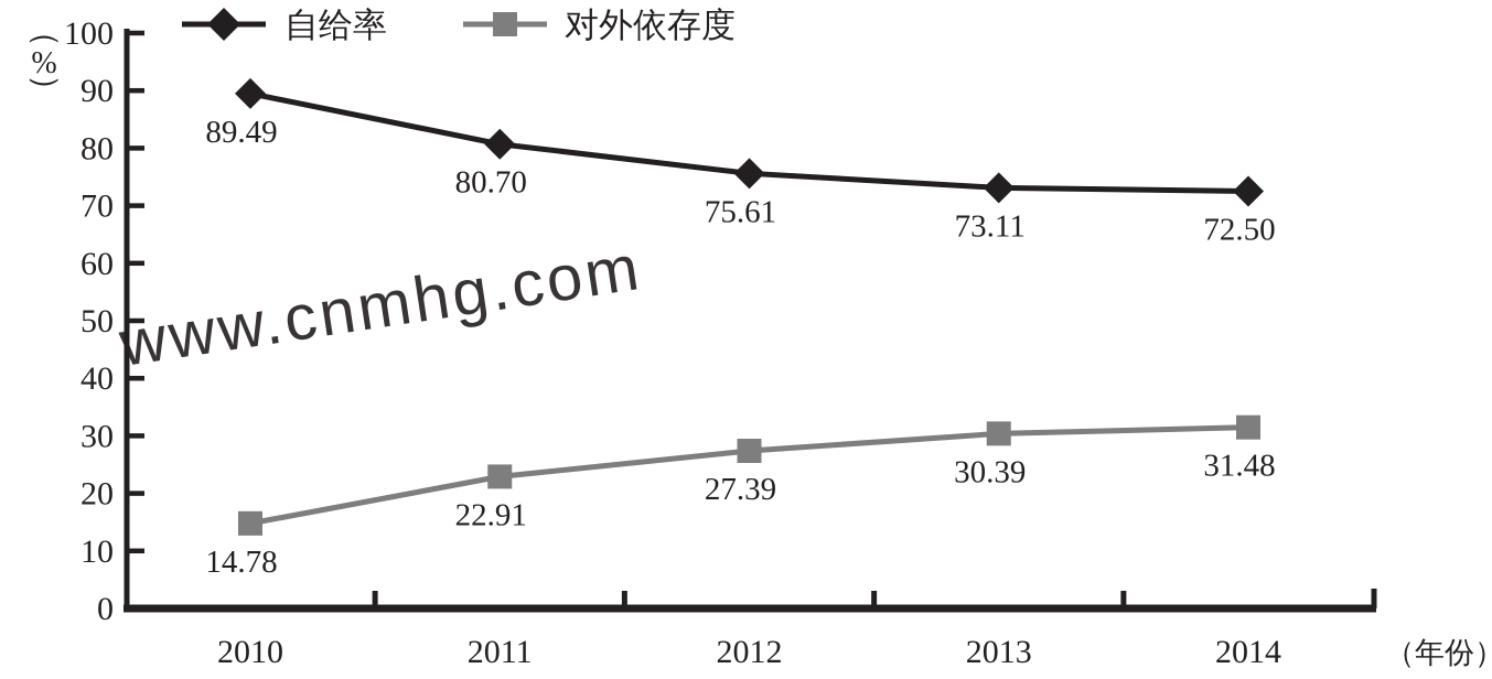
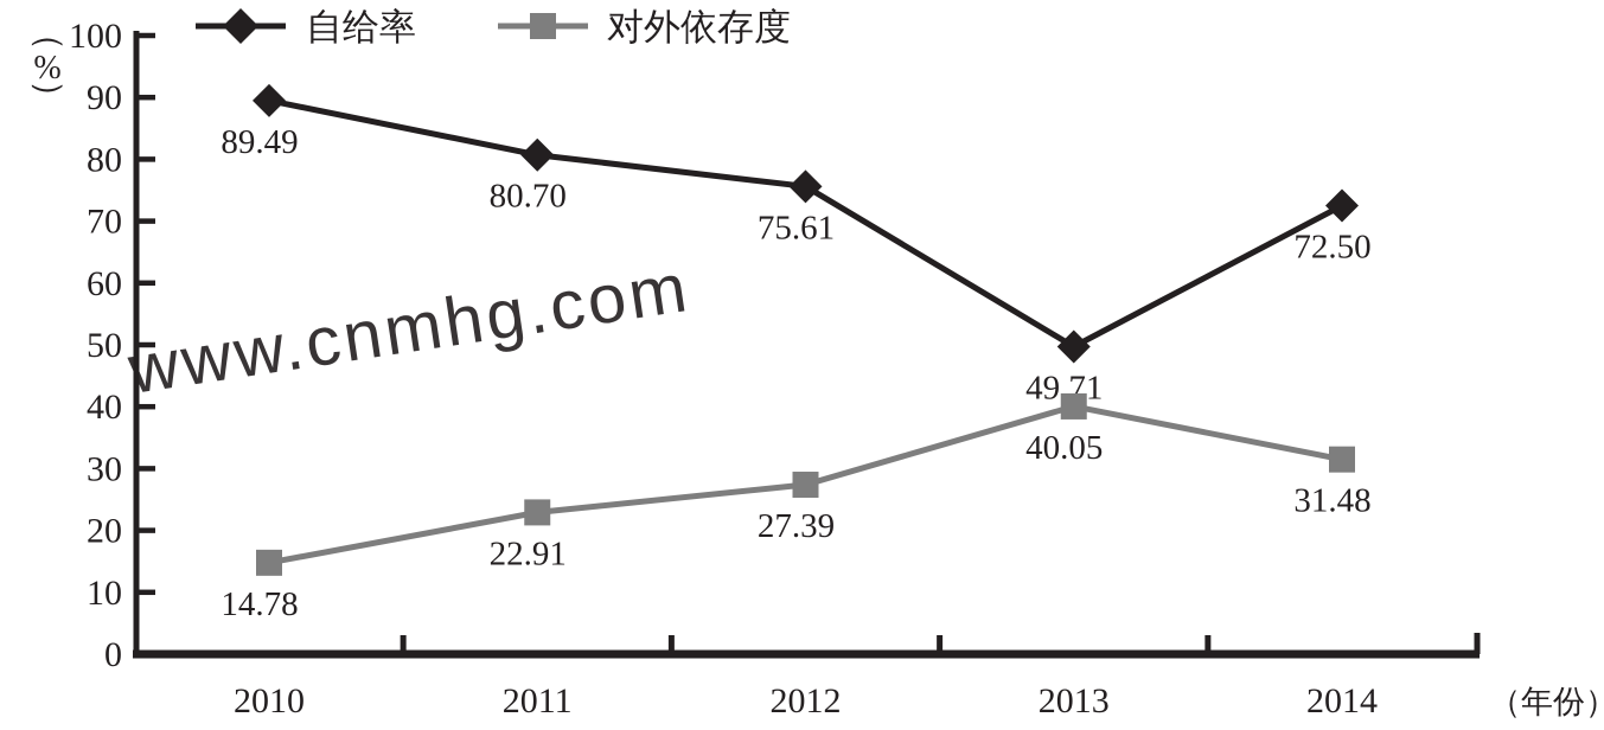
自给率/2013: 73.11 -> 49.71
对外依存度/2013: 30.39 -> 40.05
